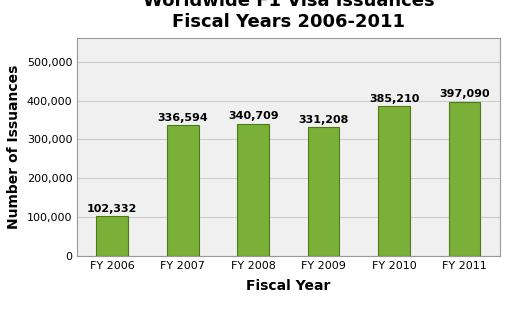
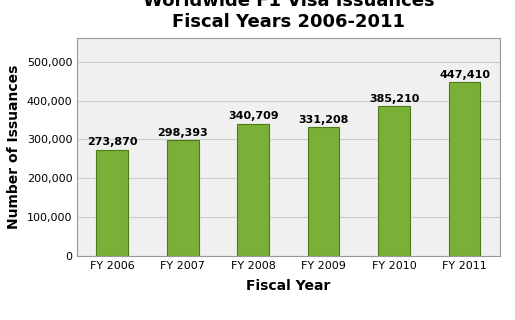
FY 2006: 102,332 -> 273,870
FY 2007: 336,594 -> 298,393
FY 2011: 397,090 -> 447,410
